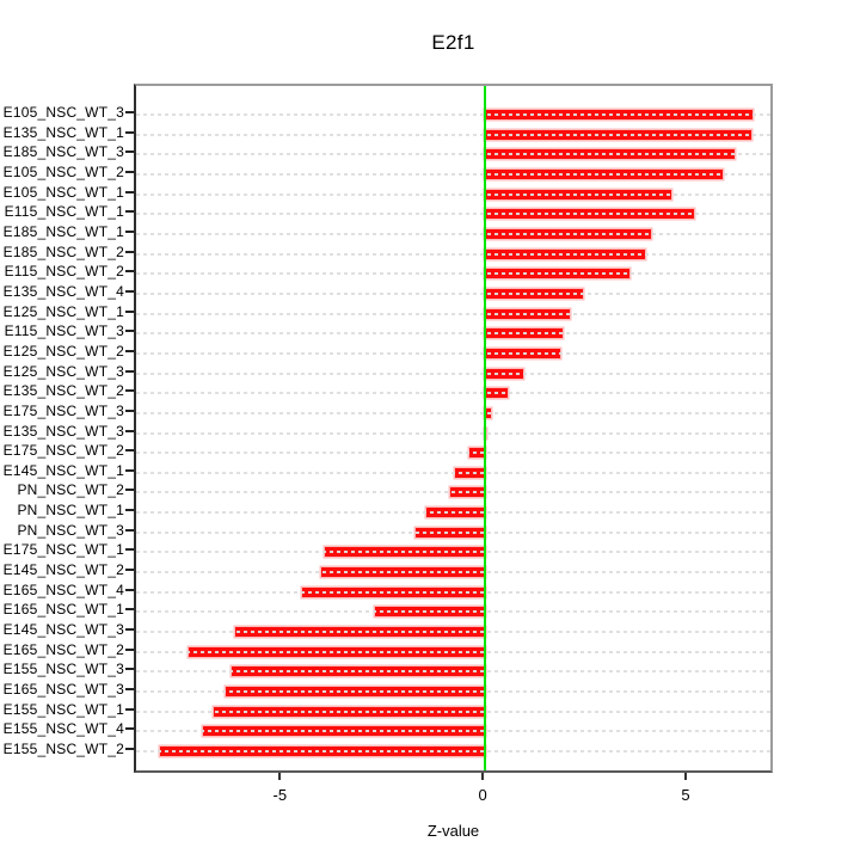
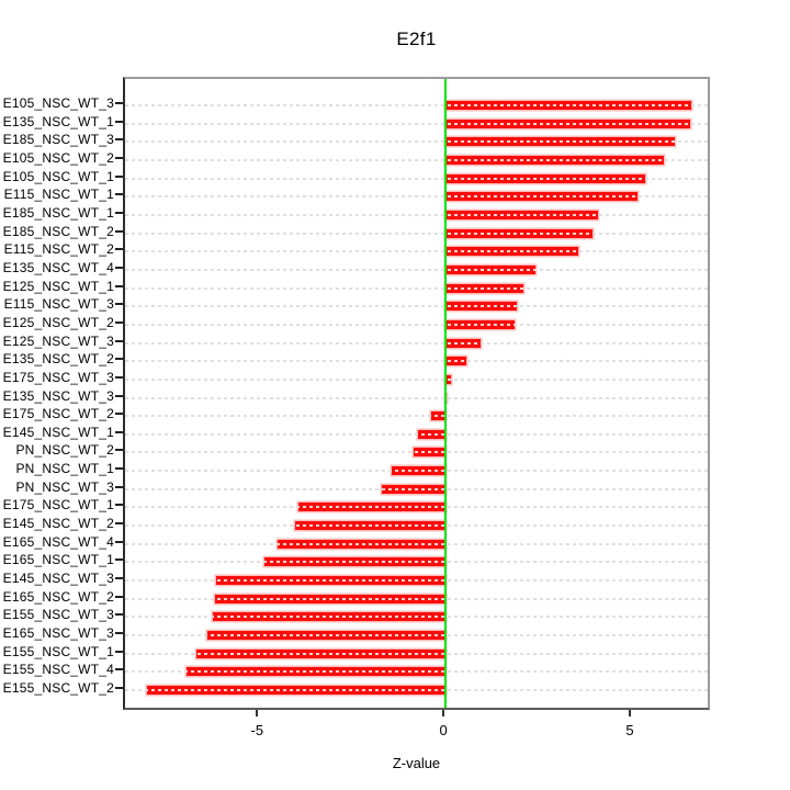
E105_NSC_WT_1: 4.6 -> 5.3
E165_NSC_WT_1: -2.7 -> -4.8
E165_NSC_WT_2: -7.3 -> -6.2
